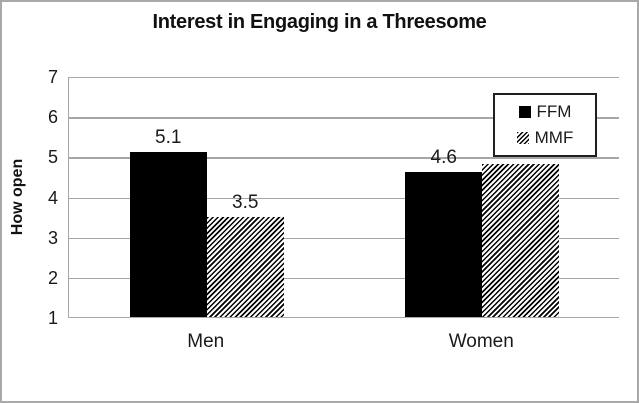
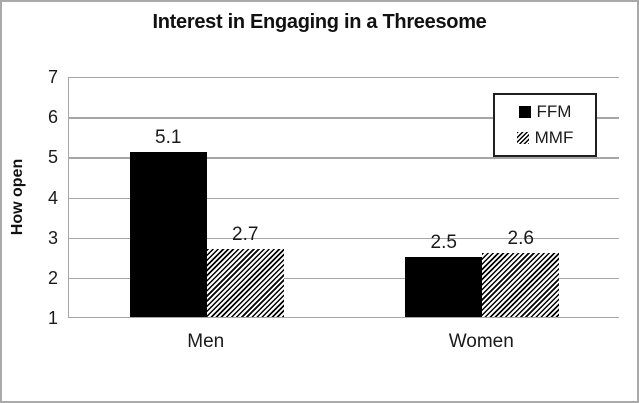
MMF/Men: 3.5 -> 2.7
FFM/Women: 4.6 -> 2.5
MMF/Women: 4.8 -> 2.6
